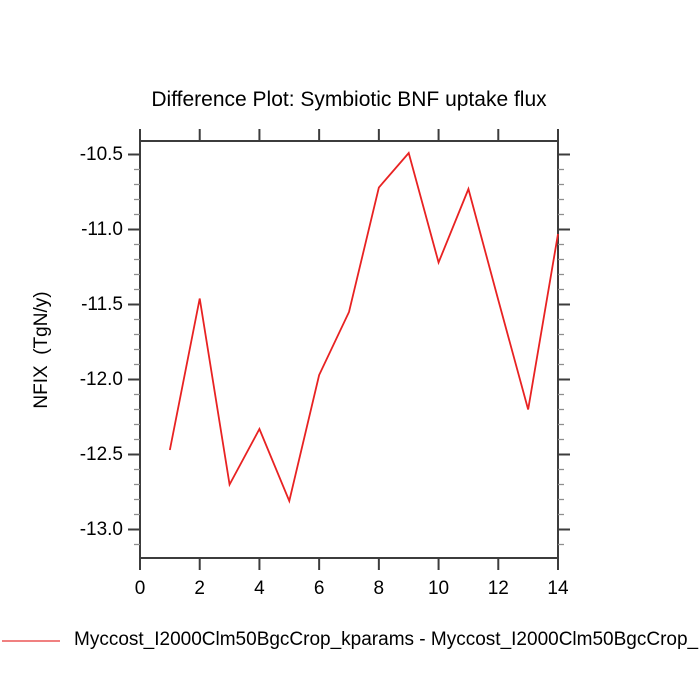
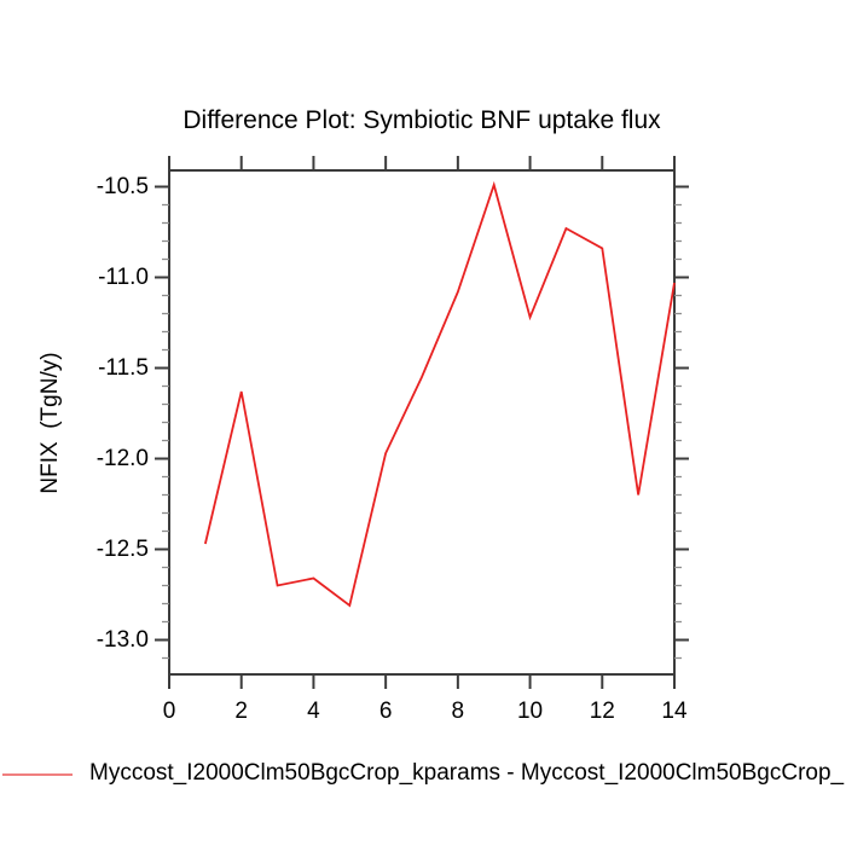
2: -11.46 -> -11.63
4: -12.33 -> -12.66
8: -10.72 -> -11.08
12: -11.47 -> -10.84
